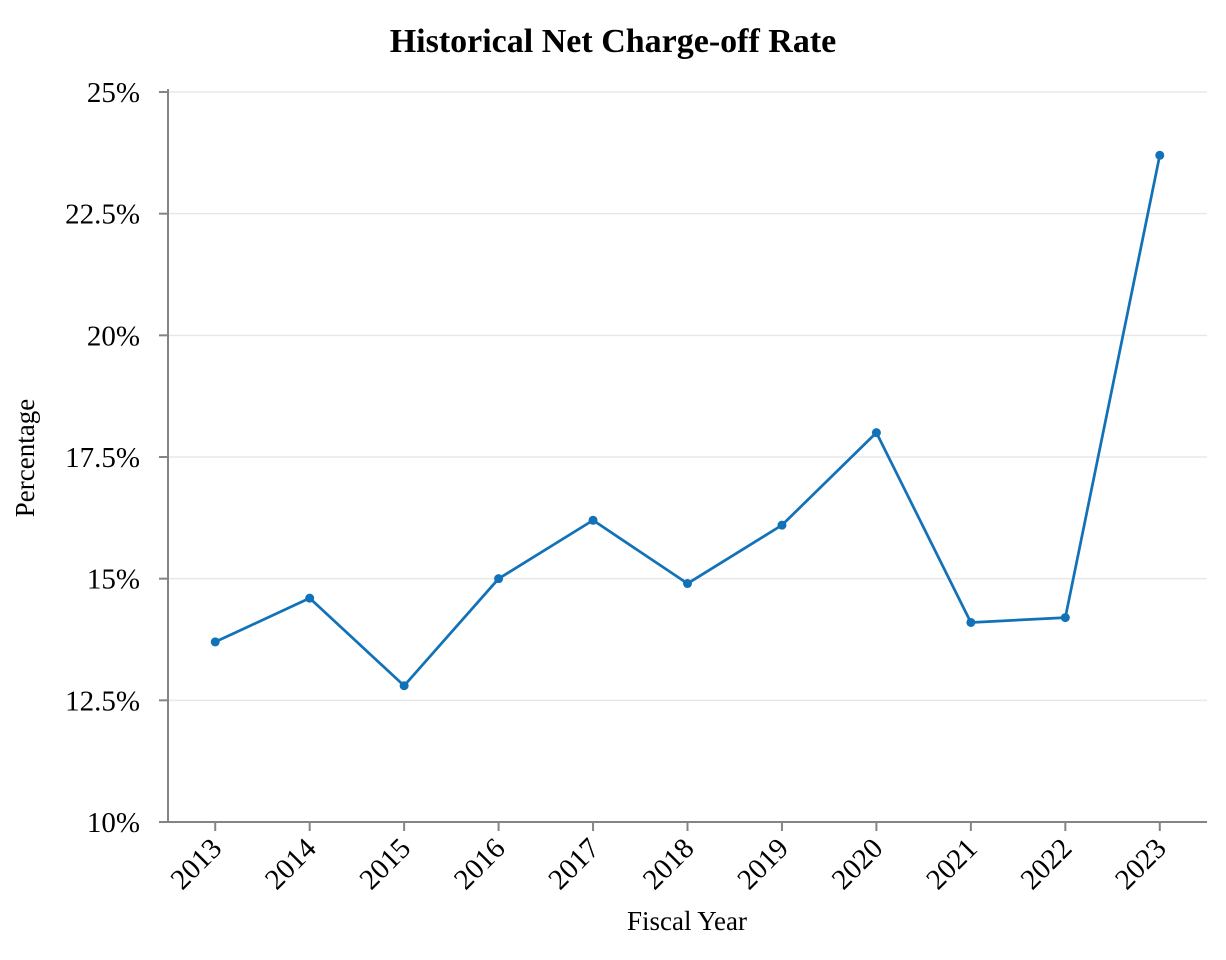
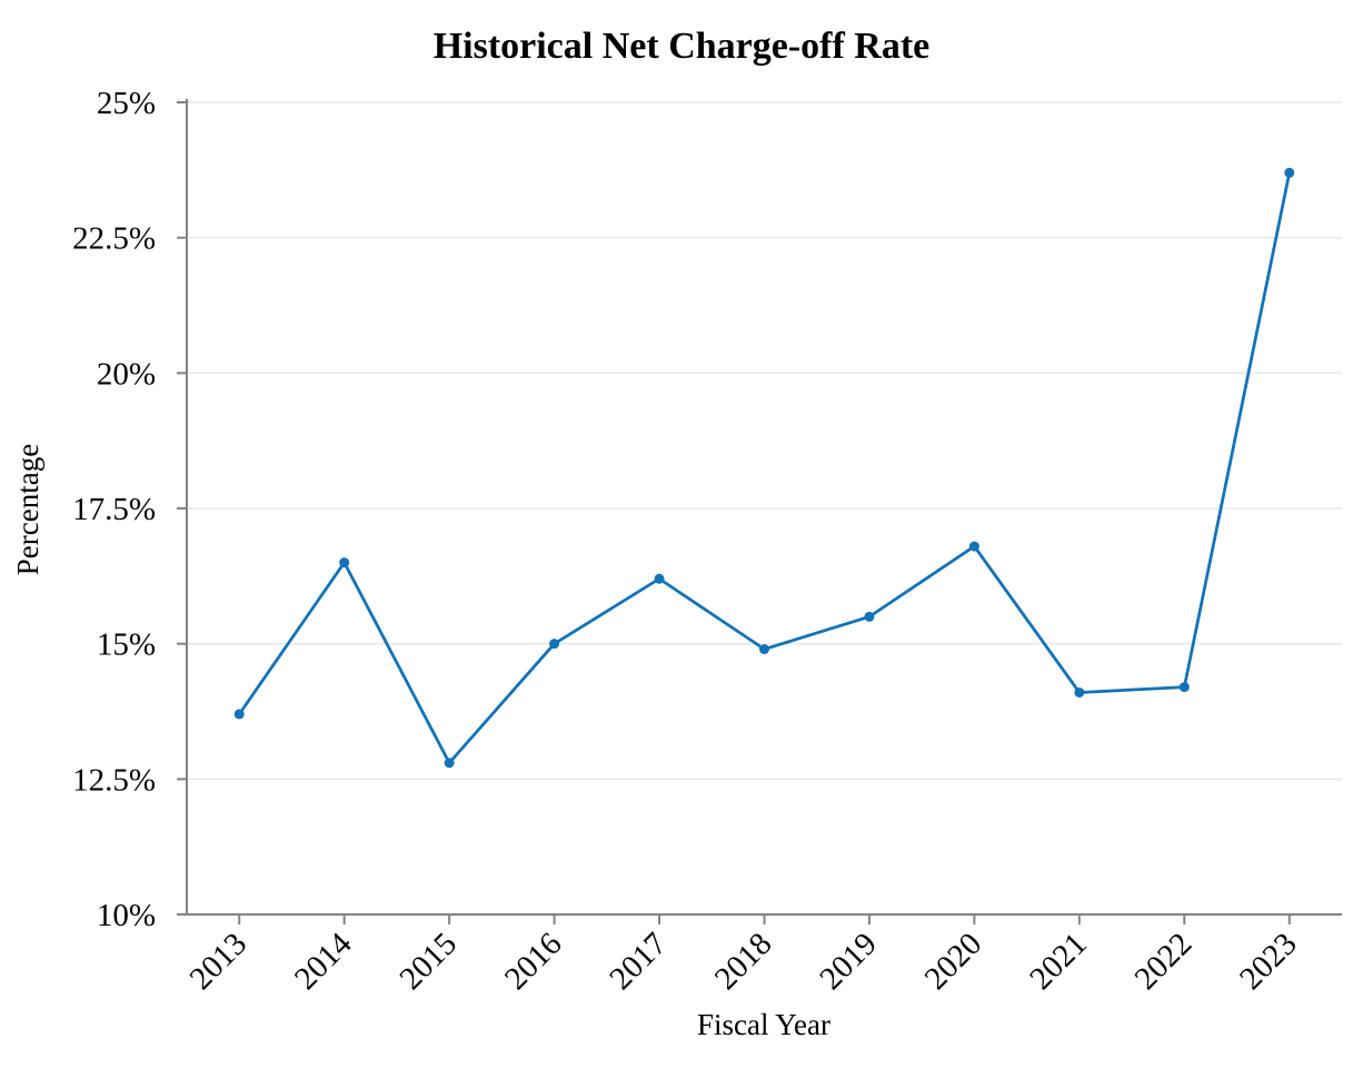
2014: 14.6% -> 16.5%
2019: 16.1% -> 15.5%
2020: 18.0% -> 16.8%
